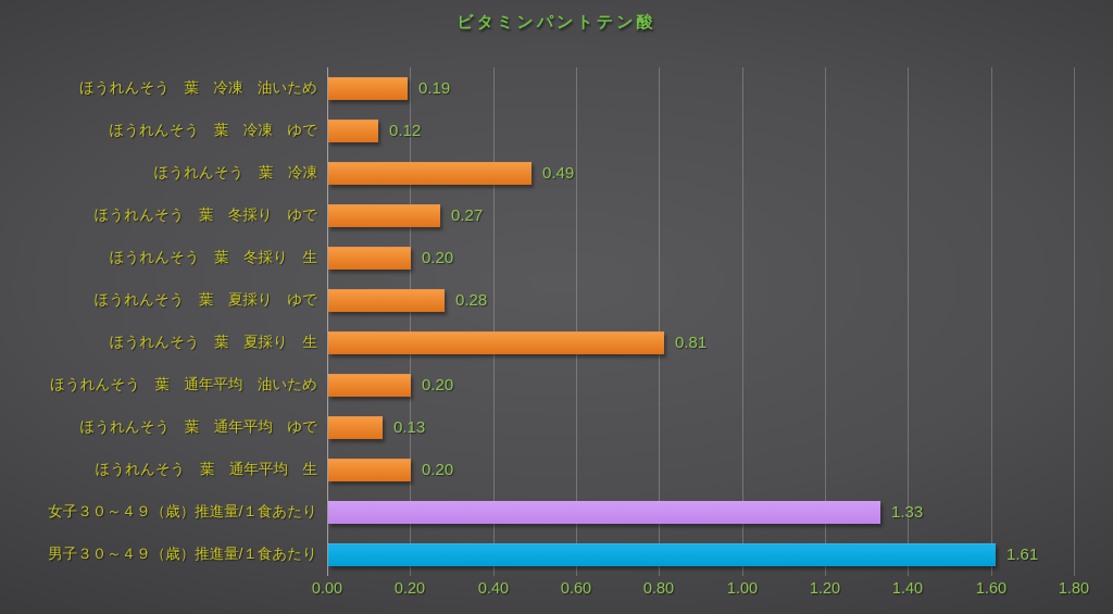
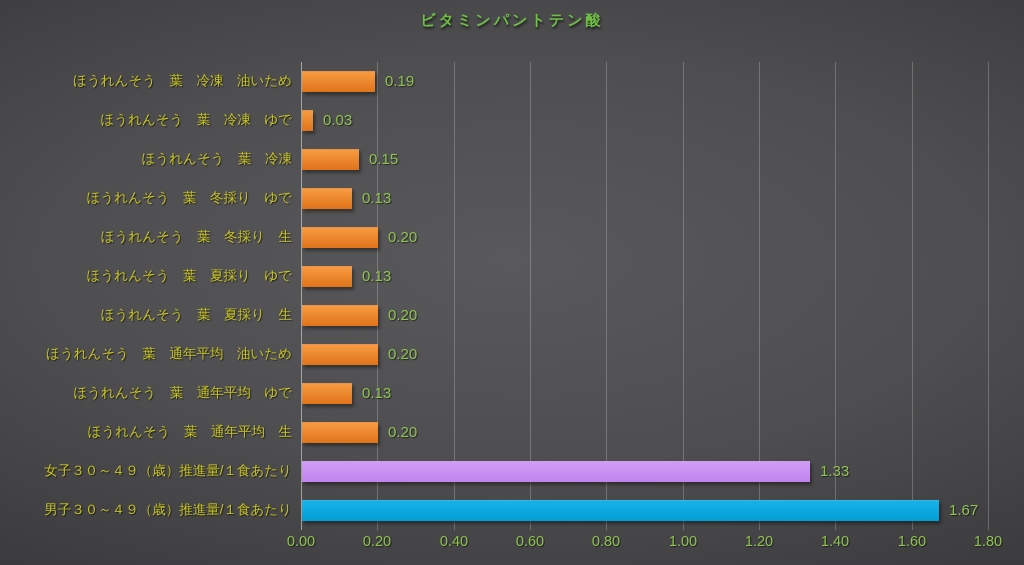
ほうれんそう 葉 冷凍 ゆで: 0.12 -> 0.03
ほうれんそう 葉 冷凍: 0.49 -> 0.15
ほうれんそう 葉 冬採り ゆで: 0.27 -> 0.13
ほうれんそう 葉 夏採り ゆで: 0.28 -> 0.13
ほうれんそう 葉 夏採り 生: 0.81 -> 0.20
男子３０～４９（歳）推進量/１食あたり: 1.61 -> 1.67
